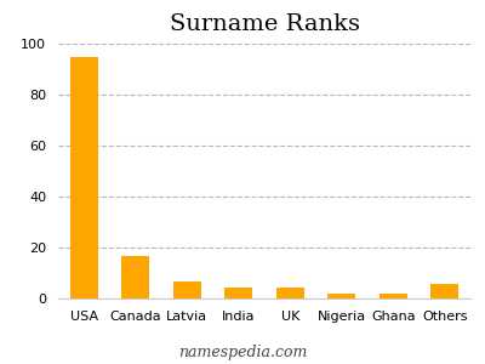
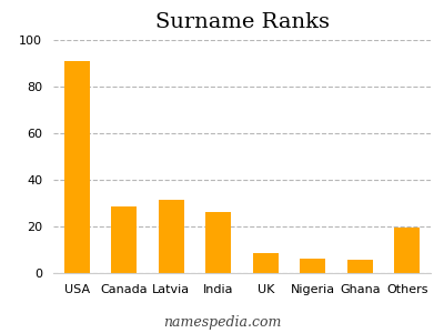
USA: 95.0 -> 91.0
Canada: 16.5 -> 28.5
Latvia: 6.5 -> 31.5
India: 4.5 -> 26.0
UK: 4.5 -> 8.5
Nigeria: 2.0 -> 6.0
Ghana: 2.0 -> 5.5
Others: 5.5 -> 19.5
